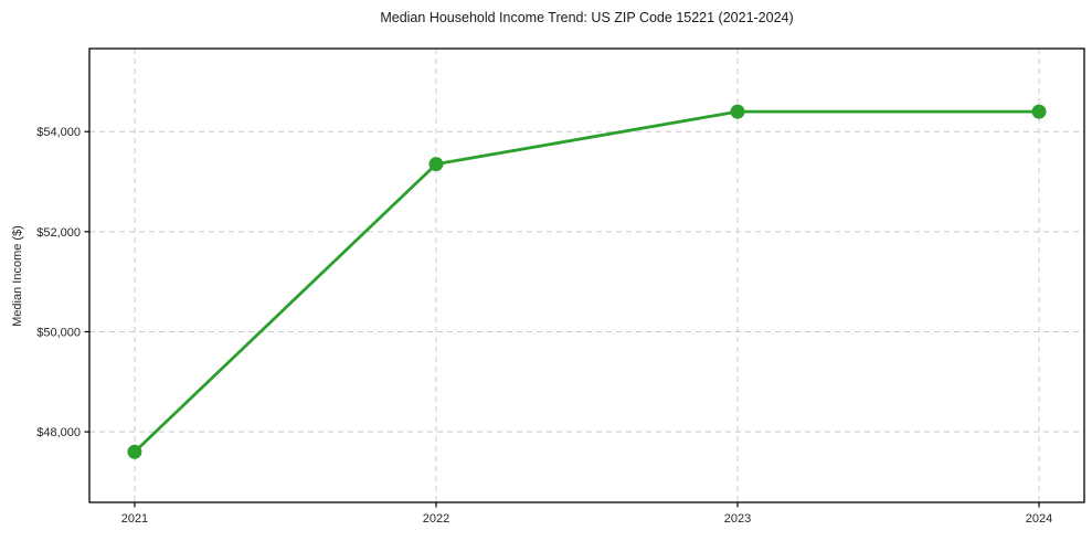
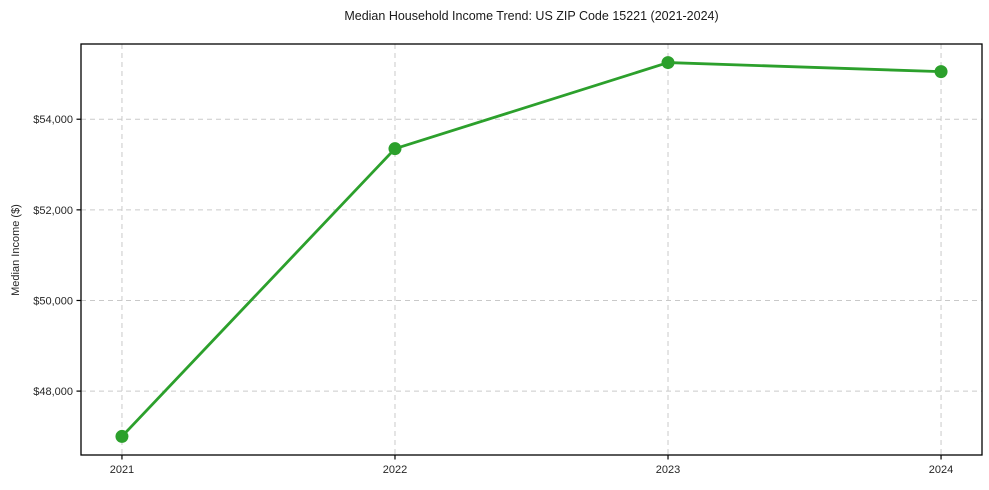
2021: $47600 -> $47000
2023: $54400 -> $55200
2024: $54400 -> $55000
